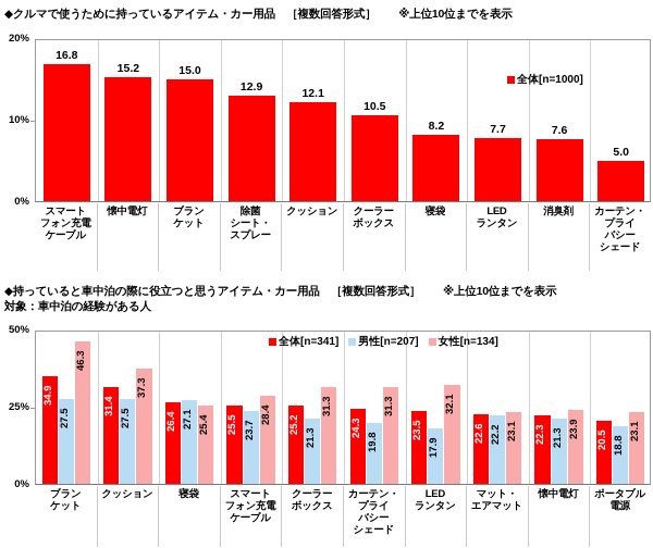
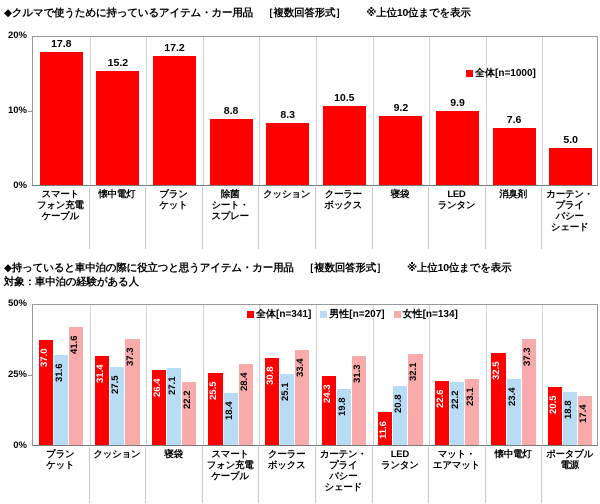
◆クルマで使うために持っているアイテム・カー用品 ［複数回答形式］ ※上位10位までを表示/スマートフォン充電ケーブル: 16.8 -> 17.8
◆クルマで使うために持っているアイテム・カー用品 ［複数回答形式］ ※上位10位までを表示/ブランケット: 15.0 -> 17.2
◆クルマで使うために持っているアイテム・カー用品 ［複数回答形式］ ※上位10位までを表示/除菌シート・スプレー: 12.9 -> 8.8
◆クルマで使うために持っているアイテム・カー用品 ［複数回答形式］ ※上位10位までを表示/クッション: 12.1 -> 8.3
◆クルマで使うために持っているアイテム・カー用品 ［複数回答形式］ ※上位10位までを表示/寝袋: 8.2 -> 9.2
◆クルマで使うために持っているアイテム・カー用品 ［複数回答形式］ ※上位10位までを表示/LEDランタン: 7.7 -> 9.9
◆持っていると車中泊の際に役立つと思うアイテム・カー用品 ［複数回答形式］ ※上位10位までを表示/全体[n=341]/ブランケット: 34.9 -> 37.0
◆持っていると車中泊の際に役立つと思うアイテム・カー用品 ［複数回答形式］ ※上位10位までを表示/男性[n=207]/ブランケット: 27.5 -> 31.6
◆持っていると車中泊の際に役立つと思うアイテム・カー用品 ［複数回答形式］ ※上位10位までを表示/女性[n=134]/ブランケット: 46.3 -> 41.6
◆持っていると車中泊の際に役立つと思うアイテム・カー用品 ［複数回答形式］ ※上位10位までを表示/女性[n=134]/寝袋: 25.4 -> 22.2
◆持っていると車中泊の際に役立つと思うアイテム・カー用品 ［複数回答形式］ ※上位10位までを表示/男性[n=207]/スマートフォン充電ケーブル: 23.7 -> 18.4
◆持っていると車中泊の際に役立つと思うアイテム・カー用品 ［複数回答形式］ ※上位10位までを表示/全体[n=341]/クーラーボックス: 25.2 -> 30.8
◆持っていると車中泊の際に役立つと思うアイテム・カー用品 ［複数回答形式］ ※上位10位までを表示/男性[n=207]/クーラーボックス: 21.3 -> 25.1
◆持っていると車中泊の際に役立つと思うアイテム・カー用品 ［複数回答形式］ ※上位10位までを表示/女性[n=134]/クーラーボックス: 31.3 -> 33.4
◆持っていると車中泊の際に役立つと思うアイテム・カー用品 ［複数回答形式］ ※上位10位までを表示/全体[n=341]/LEDランタン: 23.5 -> 11.6
◆持っていると車中泊の際に役立つと思うアイテム・カー用品 ［複数回答形式］ ※上位10位までを表示/男性[n=207]/LEDランタン: 17.9 -> 20.8
◆持っていると車中泊の際に役立つと思うアイテム・カー用品 ［複数回答形式］ ※上位10位までを表示/全体[n=341]/懐中電灯: 22.3 -> 32.5
◆持っていると車中泊の際に役立つと思うアイテム・カー用品 ［複数回答形式］ ※上位10位までを表示/男性[n=207]/懐中電灯: 21.3 -> 23.4
◆持っていると車中泊の際に役立つと思うアイテム・カー用品 ［複数回答形式］ ※上位10位までを表示/女性[n=134]/懐中電灯: 23.9 -> 37.3
◆持っていると車中泊の際に役立つと思うアイテム・カー用品 ［複数回答形式］ ※上位10位までを表示/女性[n=134]/ポータブル電源: 23.1 -> 17.4
